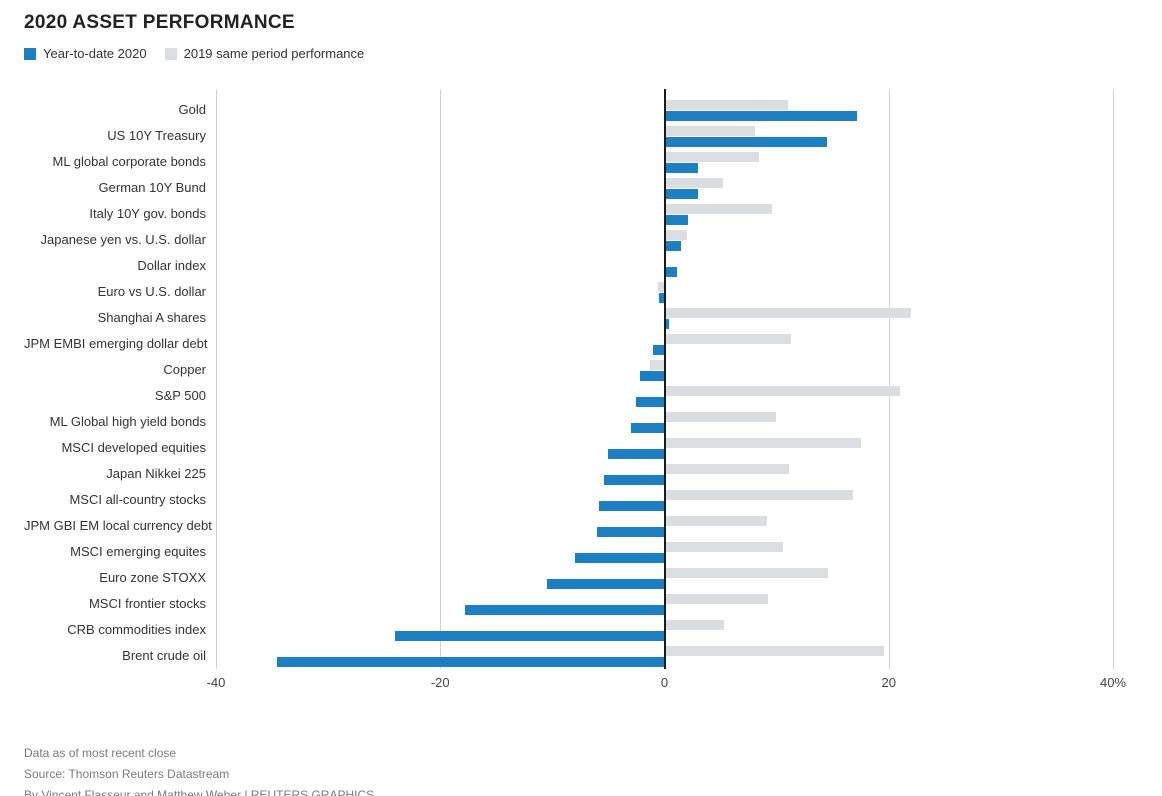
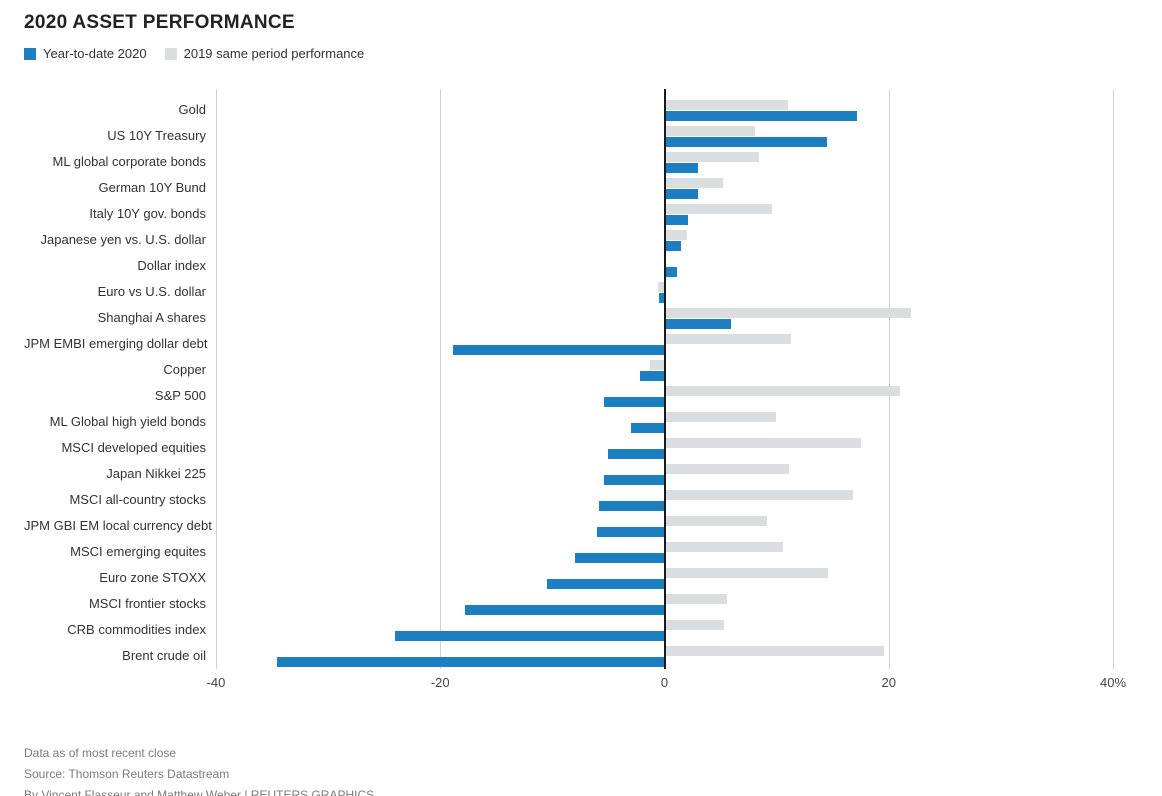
Year-to-date 2020/Shanghai A shares: 0.4% -> 5.9%
Year-to-date 2020/JPM EMBI emerging dollar debt: -1.0% -> -18.9%
Year-to-date 2020/S&P 500: -2.5% -> -5.4%
2019 same period performance/MSCI frontier stocks: 9.2% -> 5.6%
